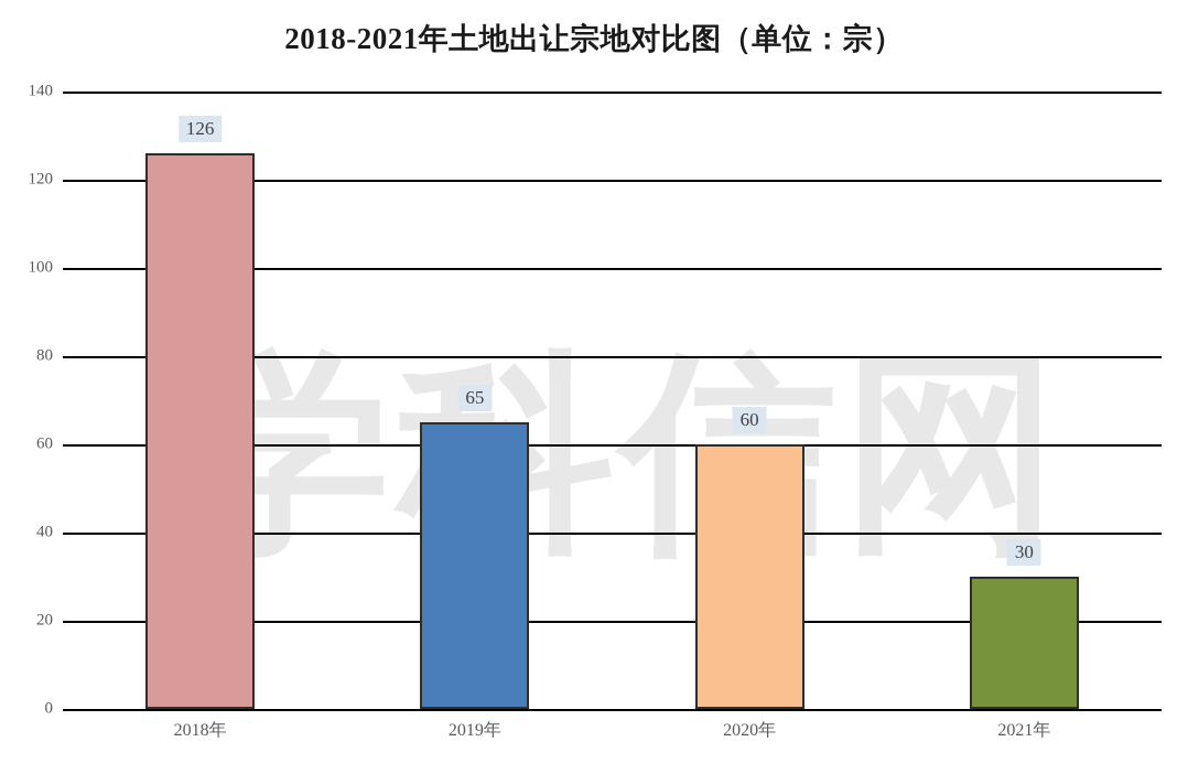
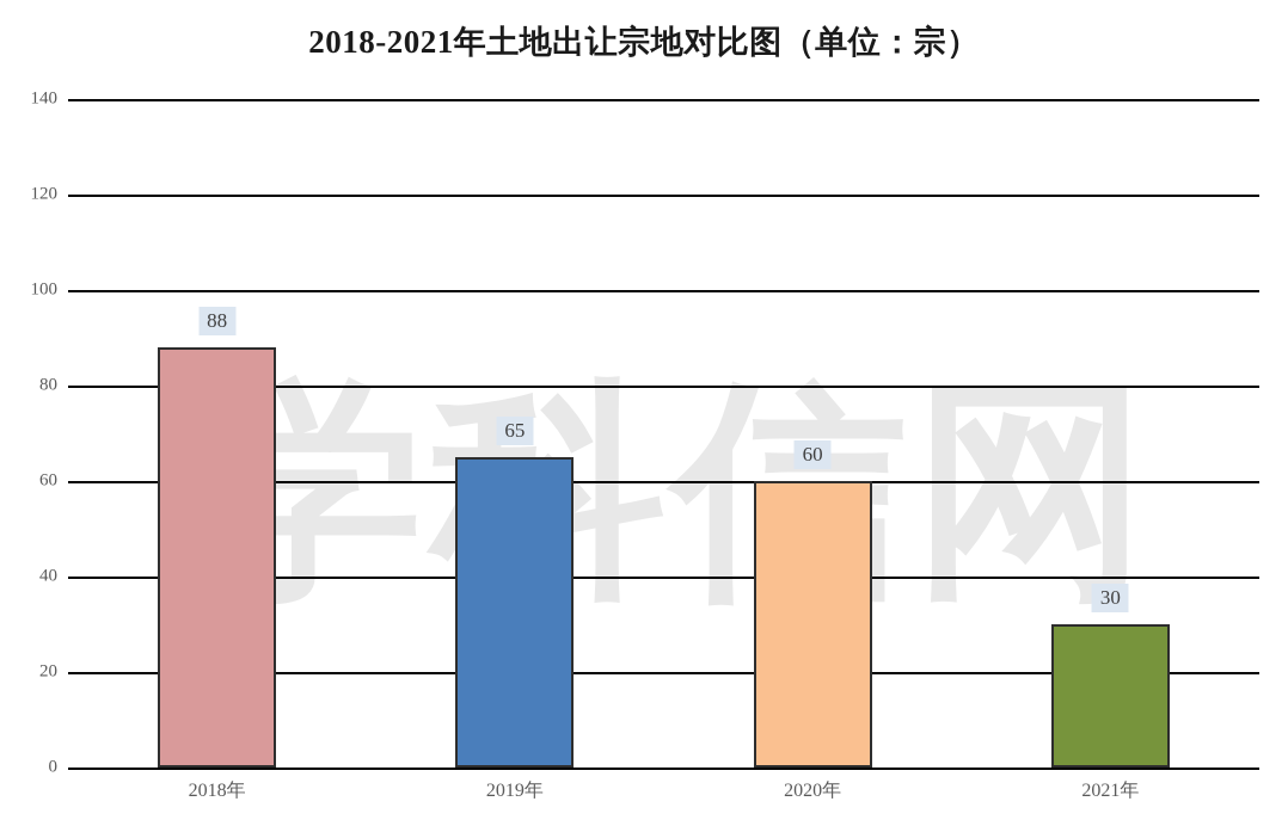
2018年: 126 -> 88
